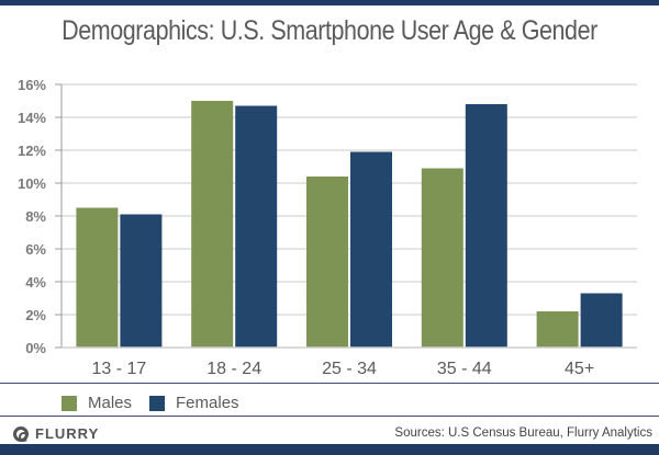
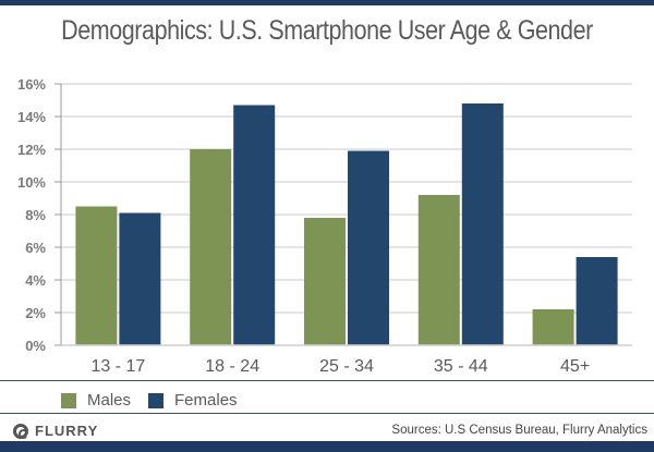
Males/18 - 24: 15.0% -> 12.0%
Males/25 - 34: 10.4% -> 7.8%
Males/35 - 44: 10.9% -> 9.2%
Females/45+: 3.3% -> 5.4%
